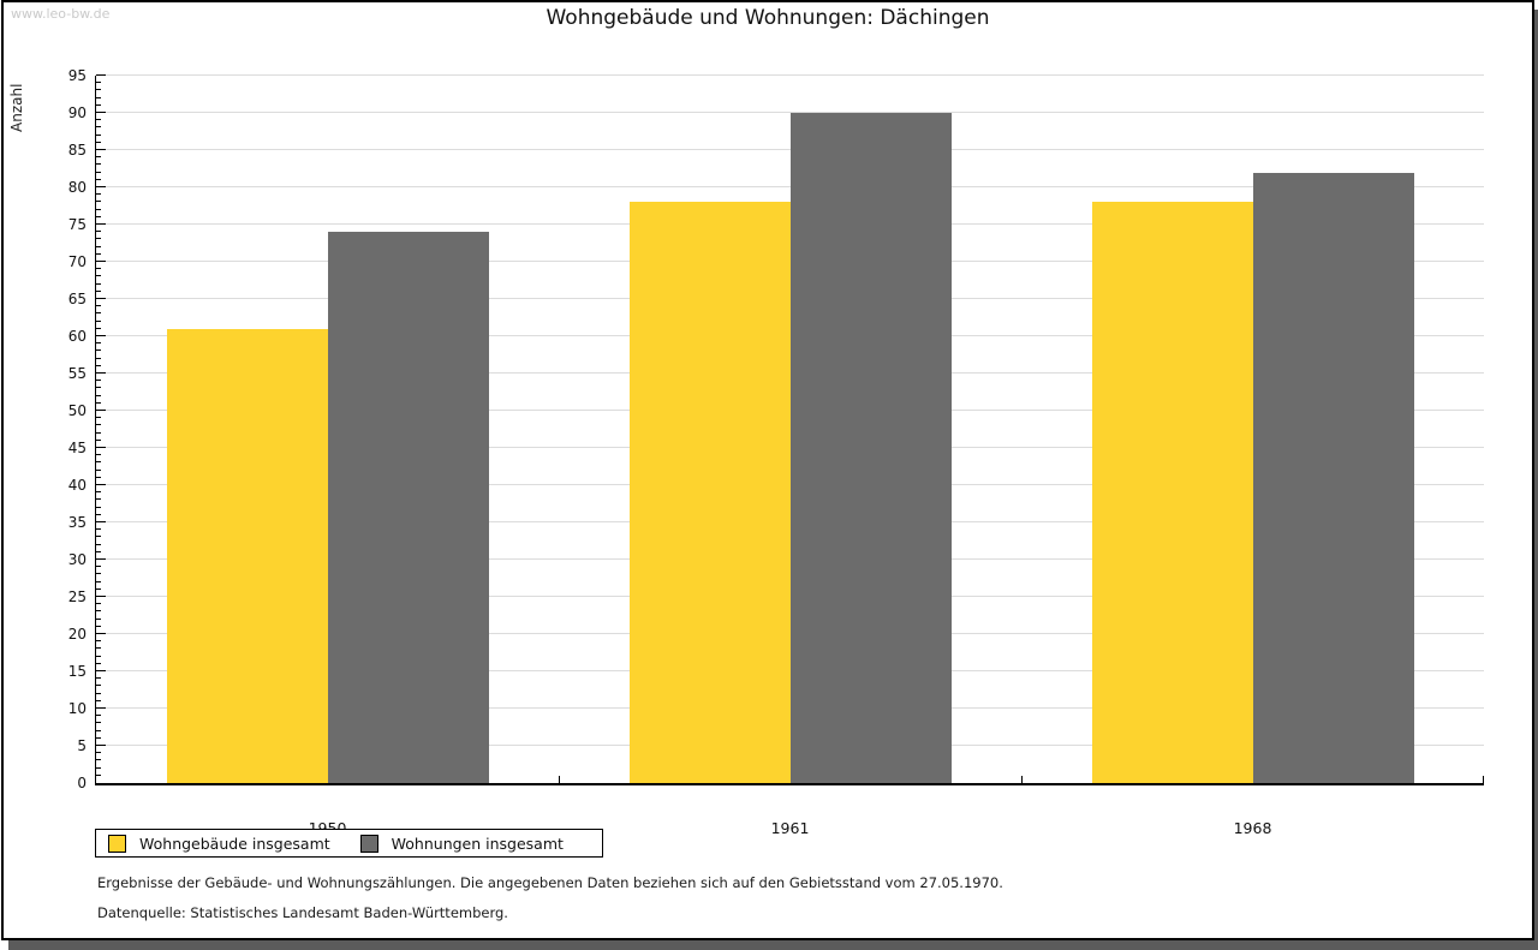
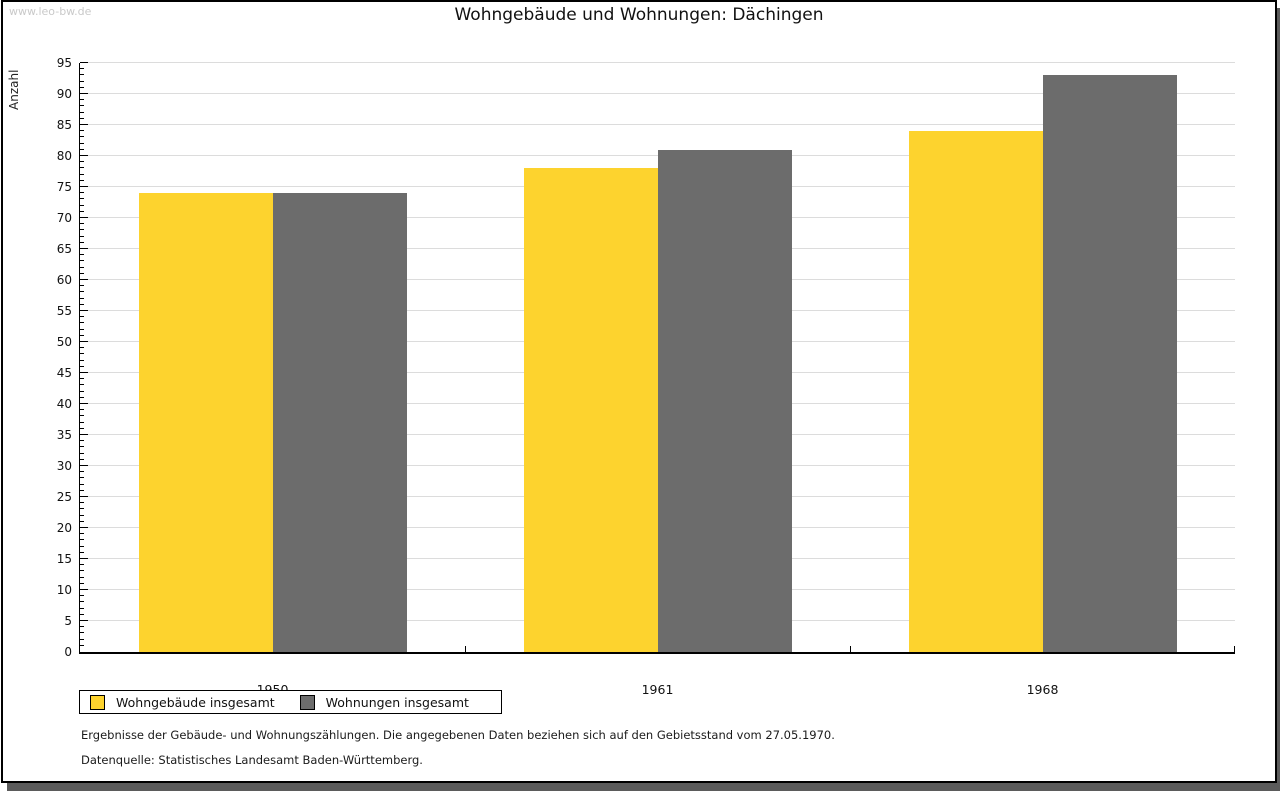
Wohngebäude insgesamt/1950: 61 -> 74
Wohnungen insgesamt/1961: 90 -> 81
Wohngebäude insgesamt/1968: 78 -> 84
Wohnungen insgesamt/1968: 82 -> 93
